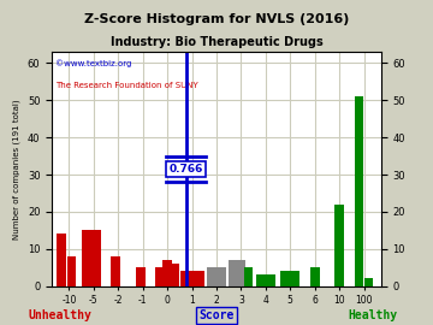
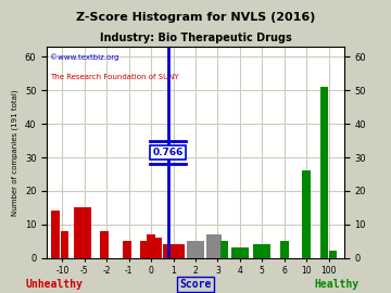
10: 22 -> 26
